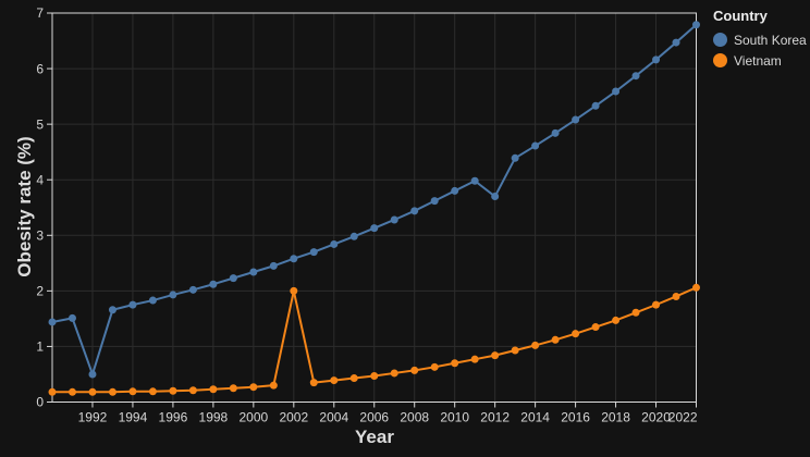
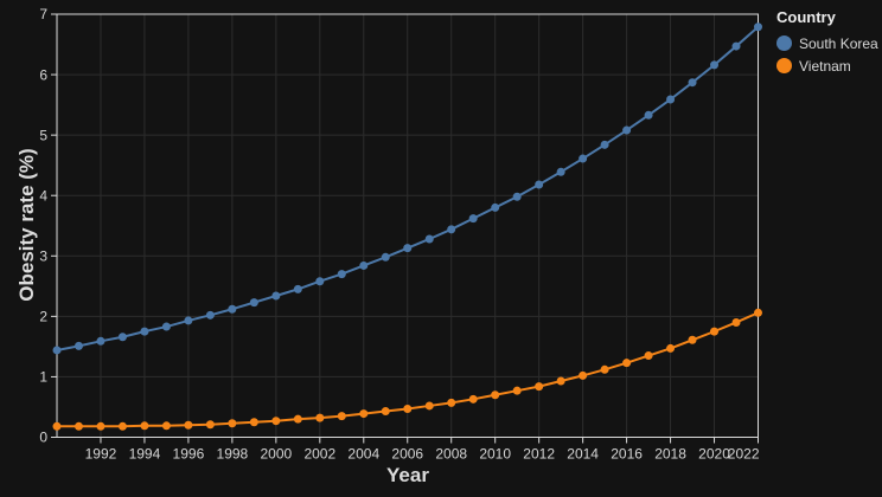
South Korea/1992: 0.5 -> 1.6
Vietnam/2002: 2.0 -> 0.3
South Korea/2012: 3.7 -> 4.2
